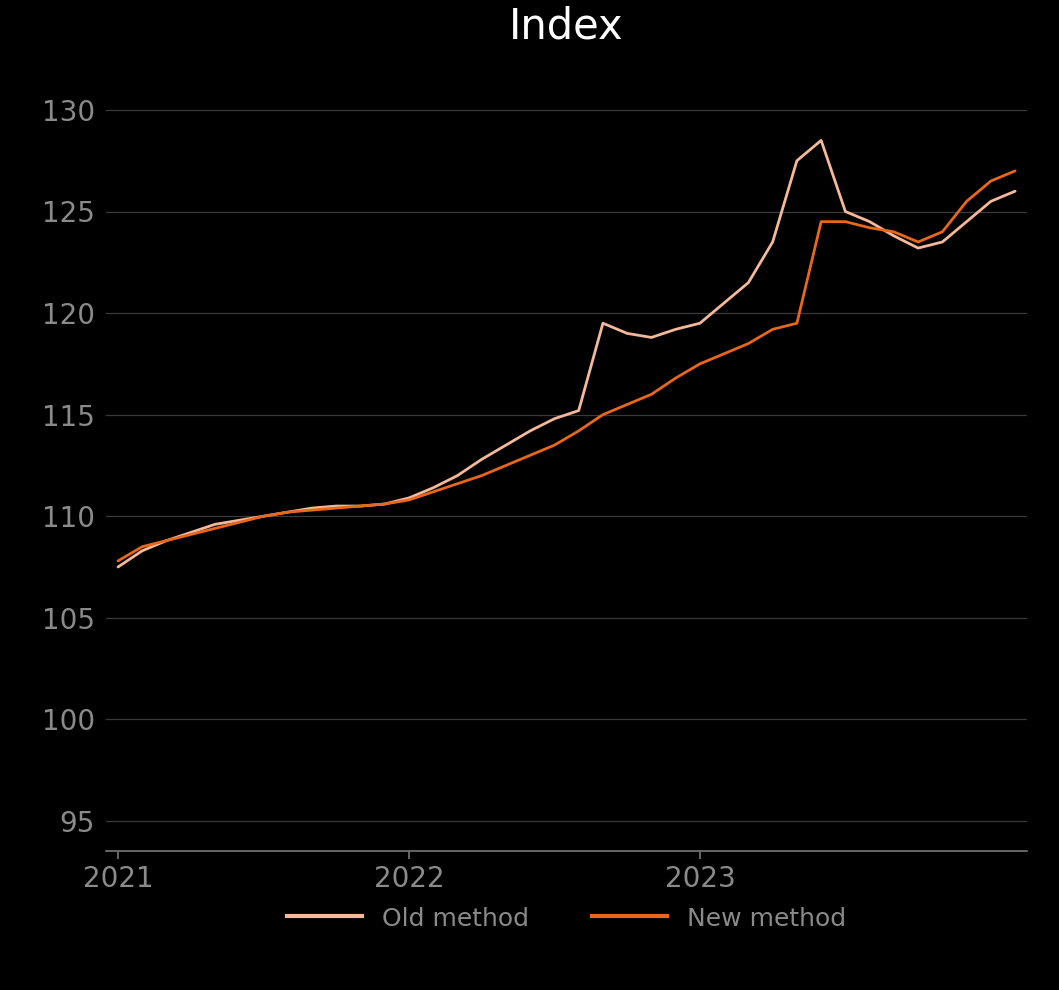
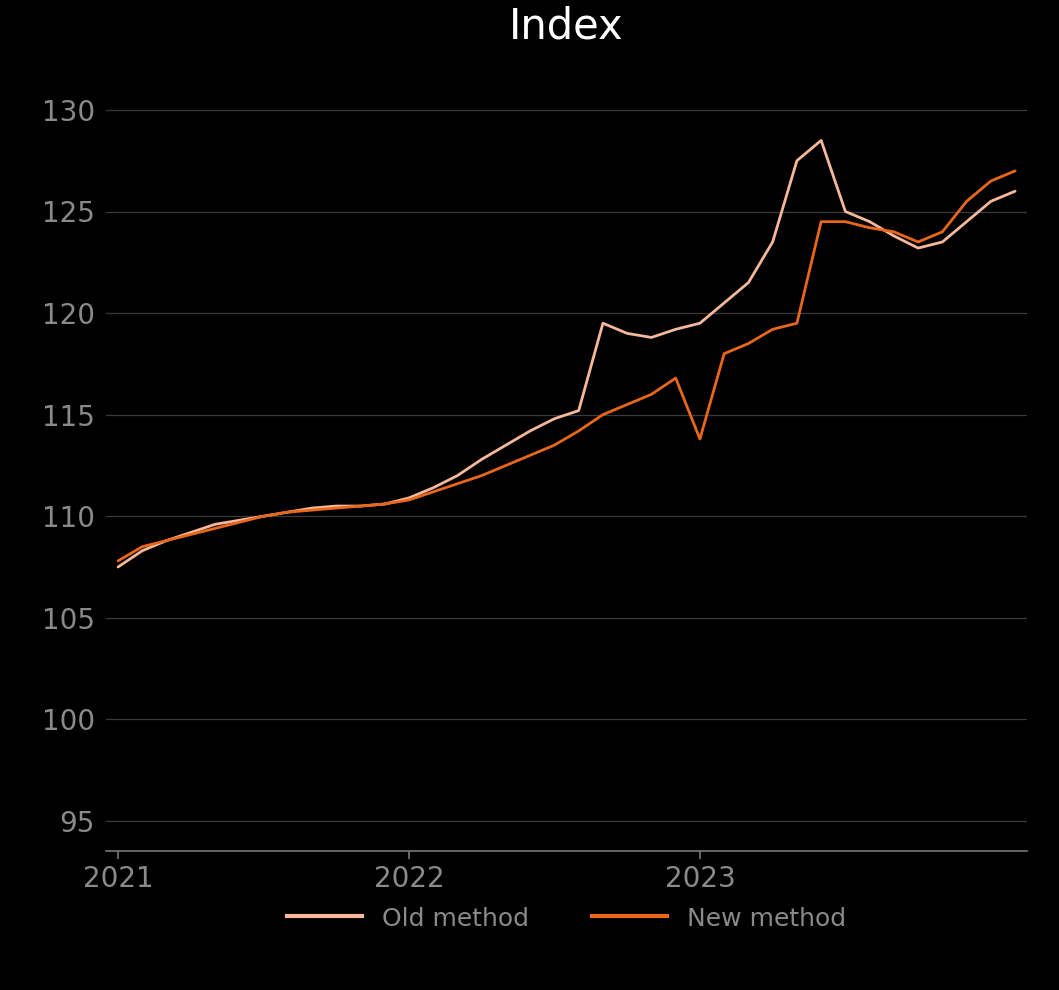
New method/2023: 117.5 -> 113.8
